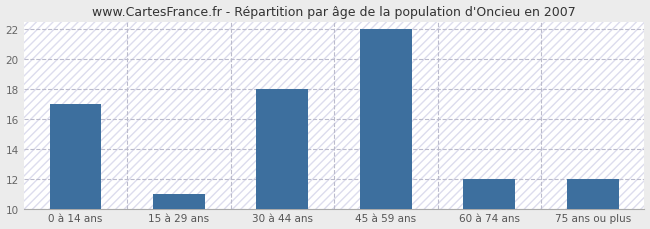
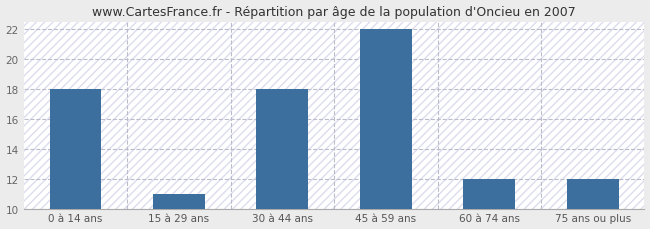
0 à 14 ans: 17 -> 18
